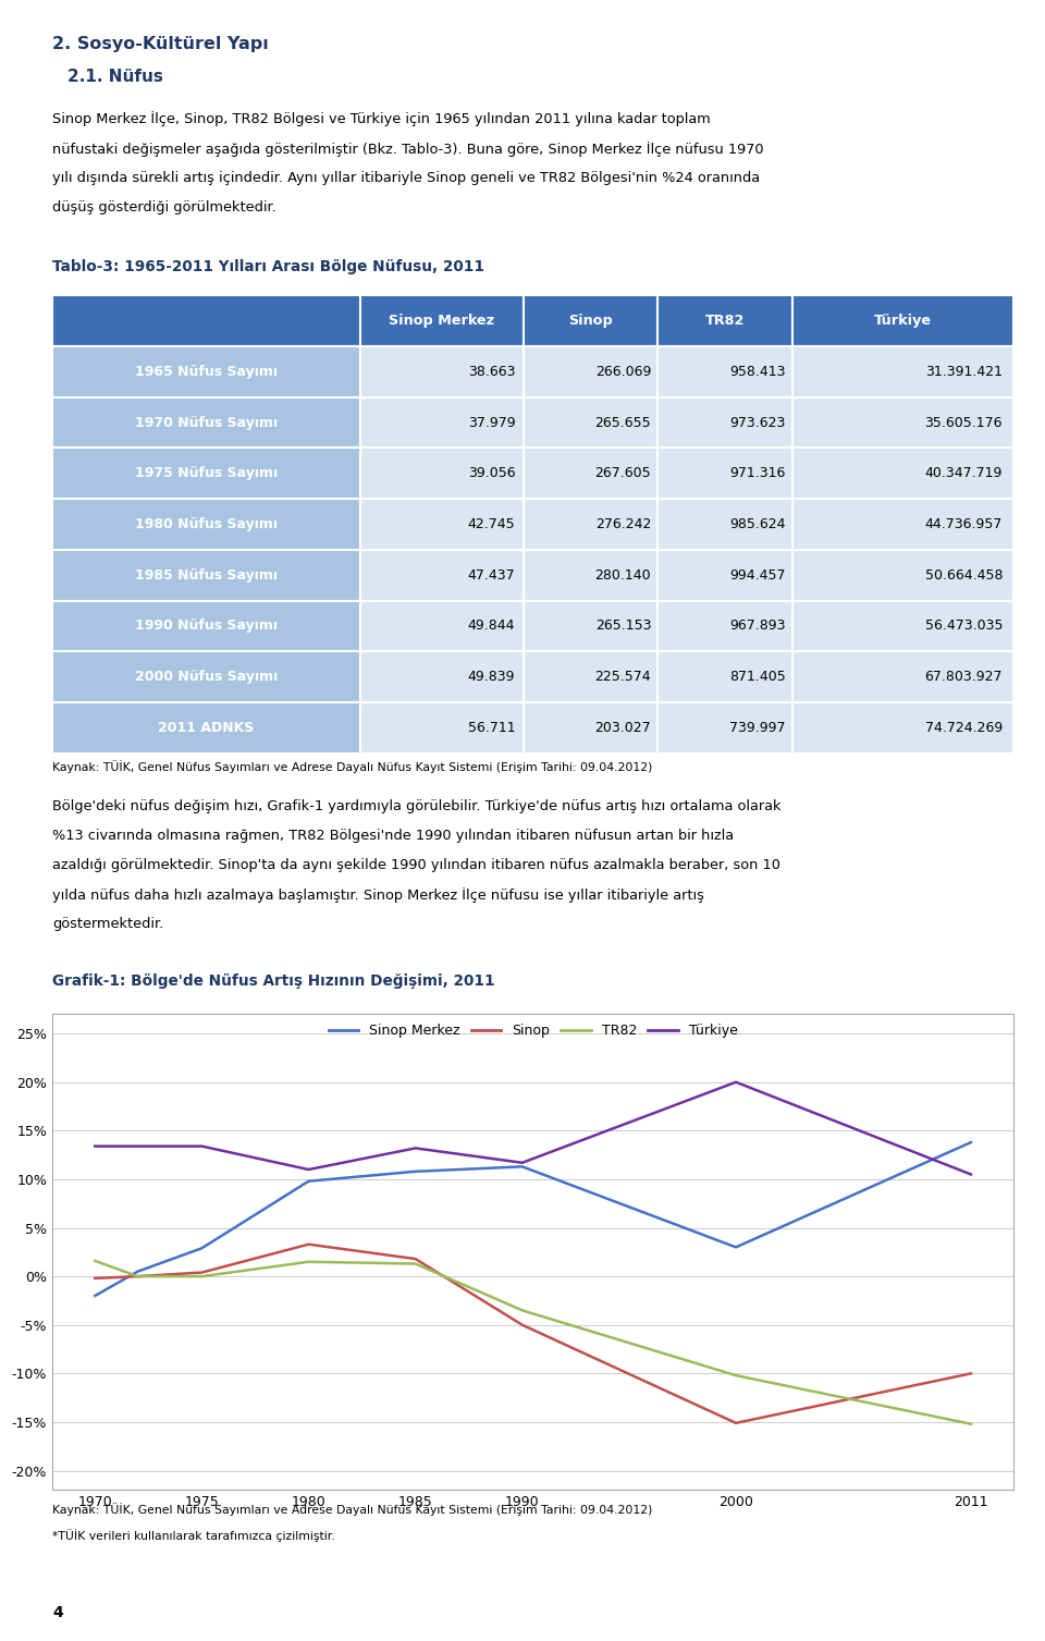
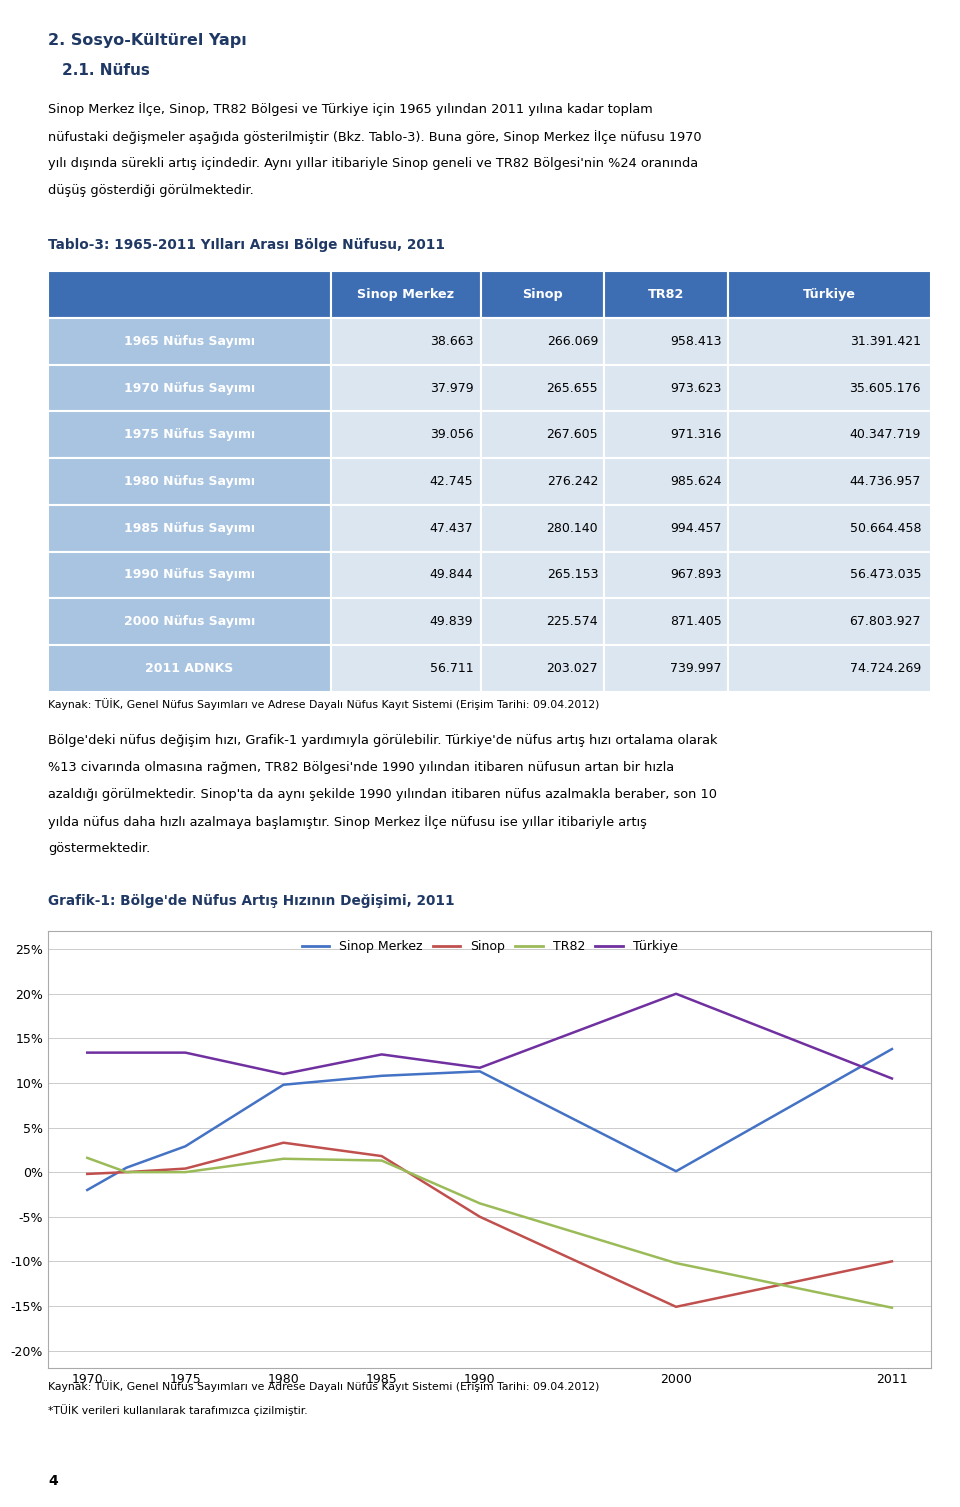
Sinop Merkez/2000: 3.0% -> 0.1%
